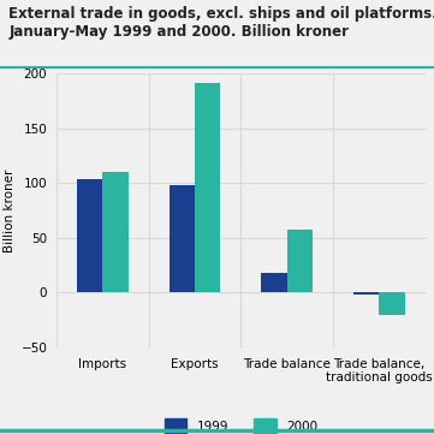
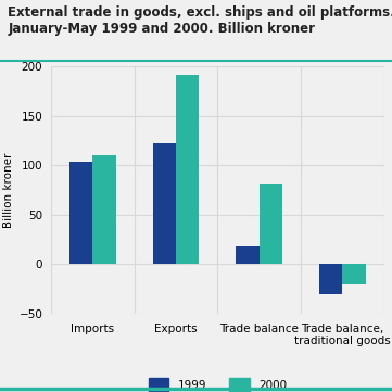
1999/Exports: 98 -> 122
2000/Trade balance: 58 -> 82
1999/Trade balance, traditional goods: -2 -> -30
